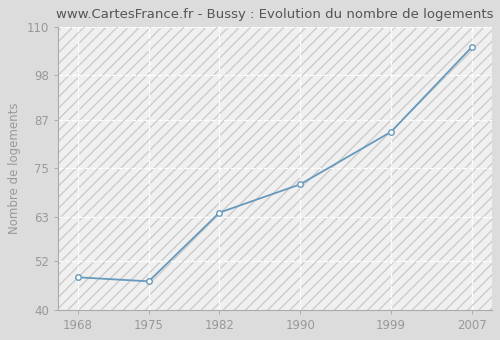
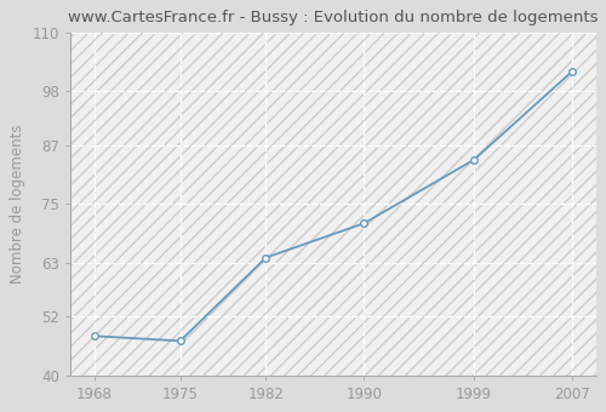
2007: 105 -> 102
